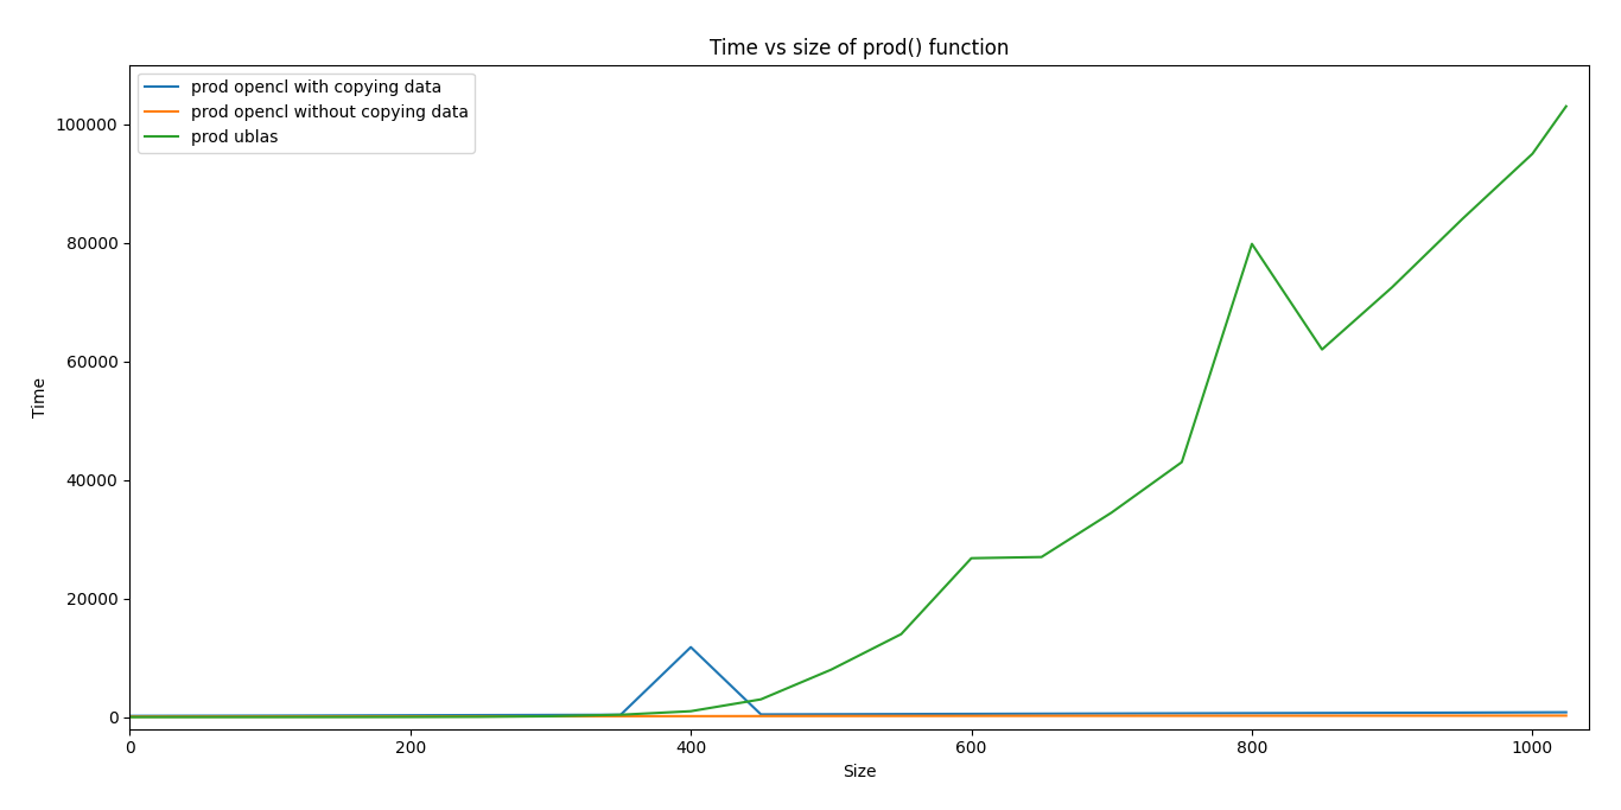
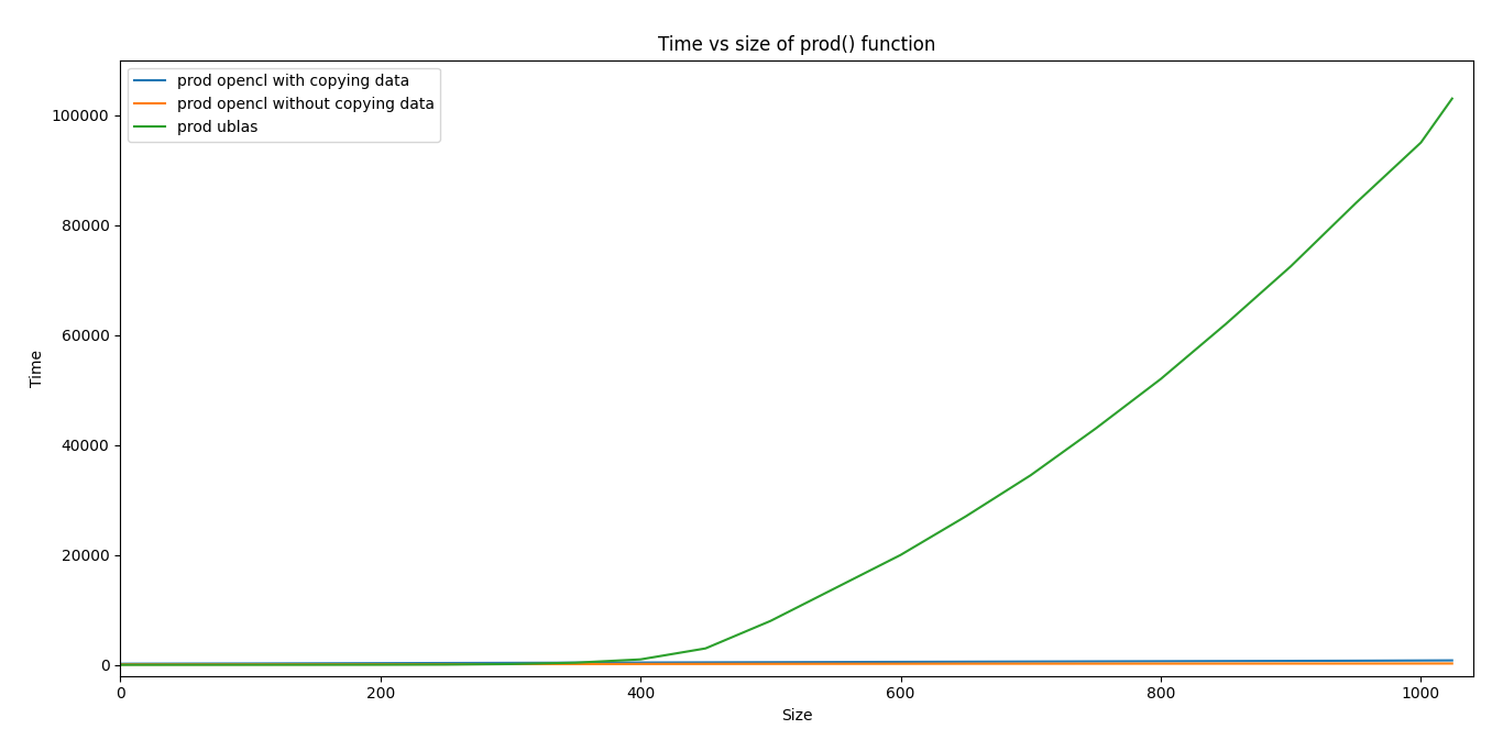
prod opencl with copying data/400: 11800 -> 400
prod ublas/600: 26800 -> 20000
prod ublas/800: 79800 -> 52000
